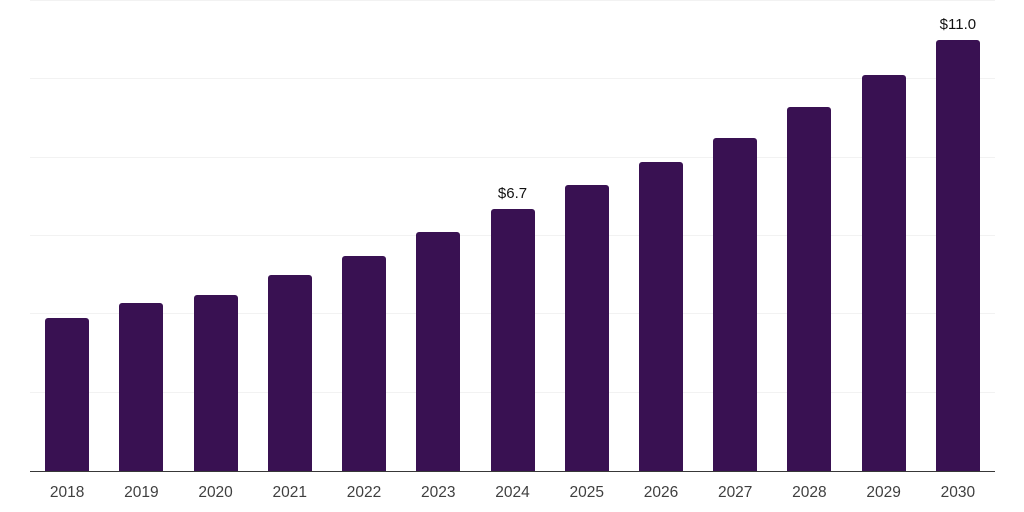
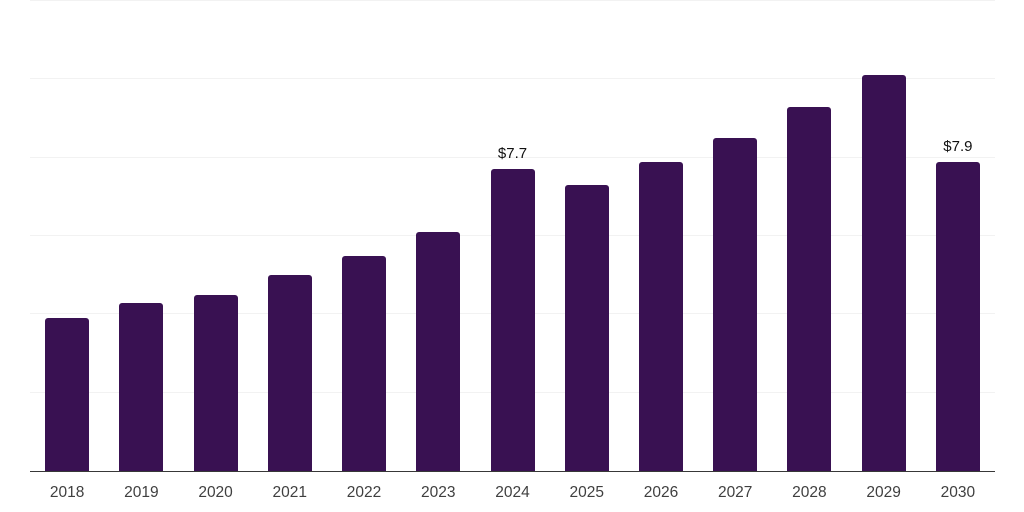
2024: $6.7 -> $7.7
2030: $11.0 -> $7.9
